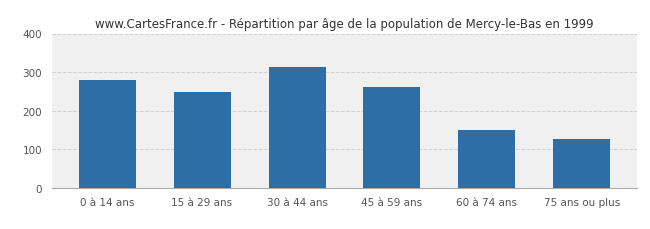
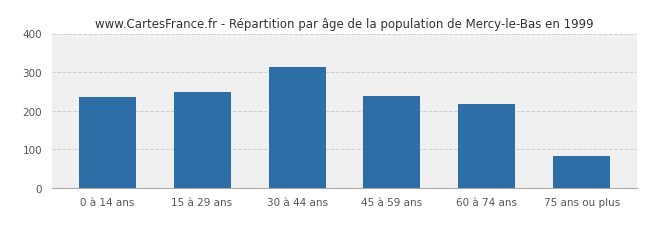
0 à 14 ans: 280 -> 235
45 à 59 ans: 260 -> 239
60 à 74 ans: 150 -> 218
75 ans ou plus: 125 -> 83
